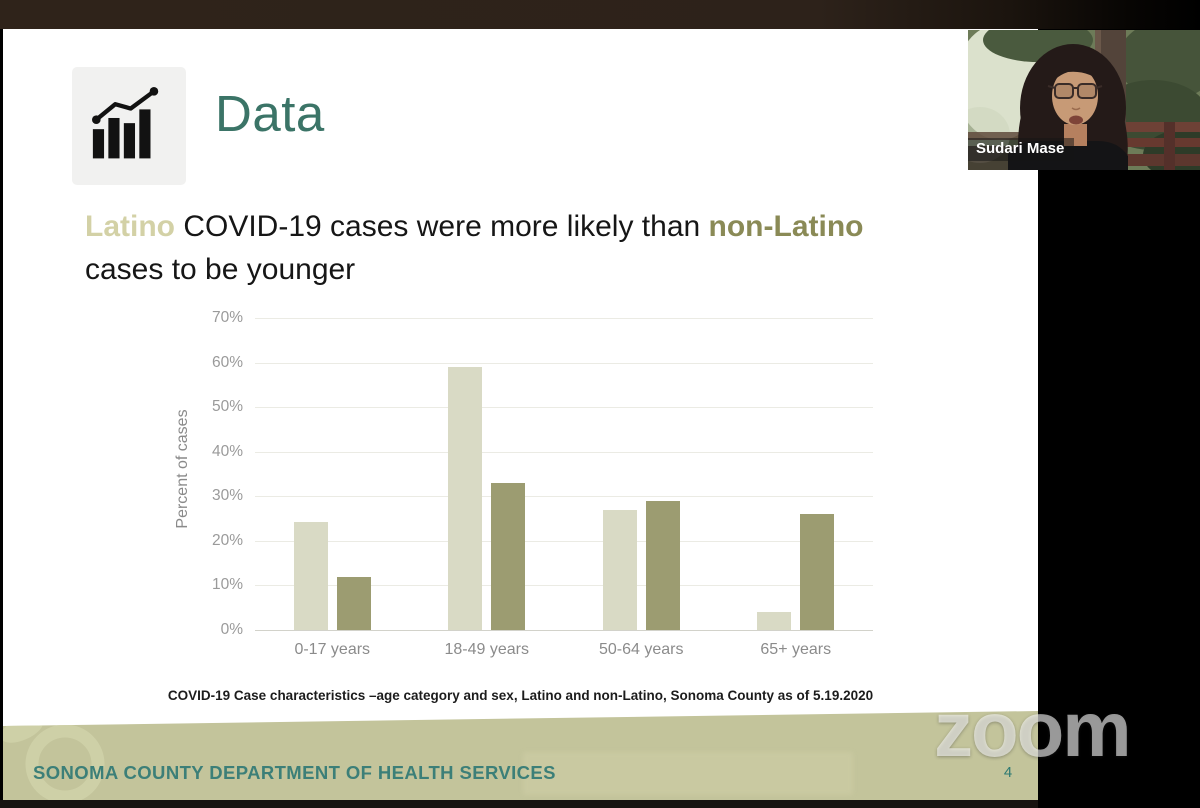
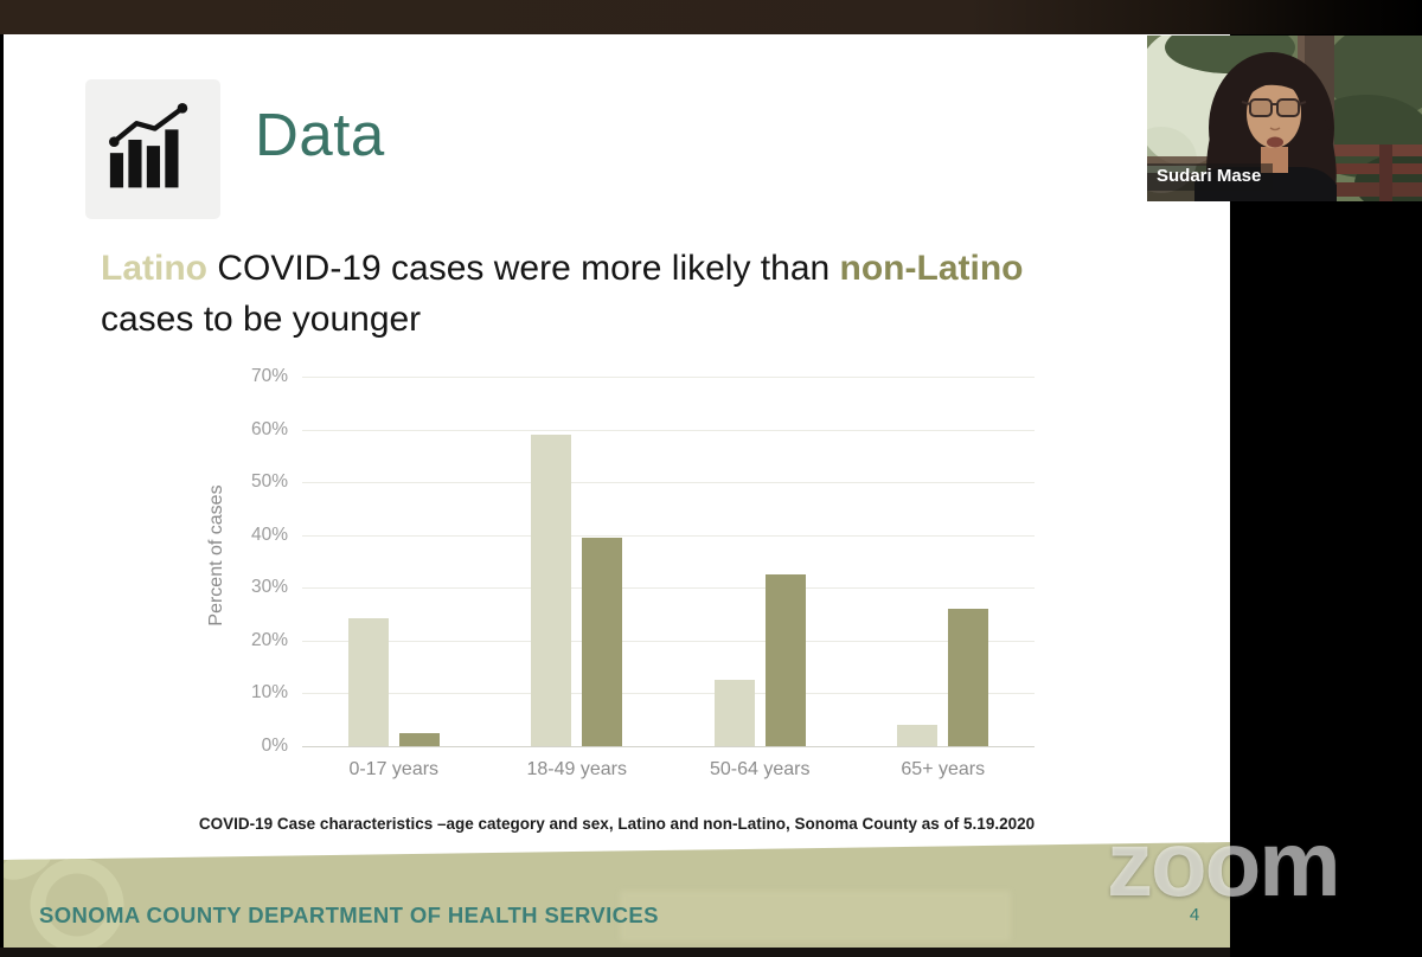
non-Latino/0-17 years: 12% -> 2%
non-Latino/18-49 years: 33% -> 40%
Latino/50-64 years: 27% -> 12%
non-Latino/50-64 years: 29% -> 32%
